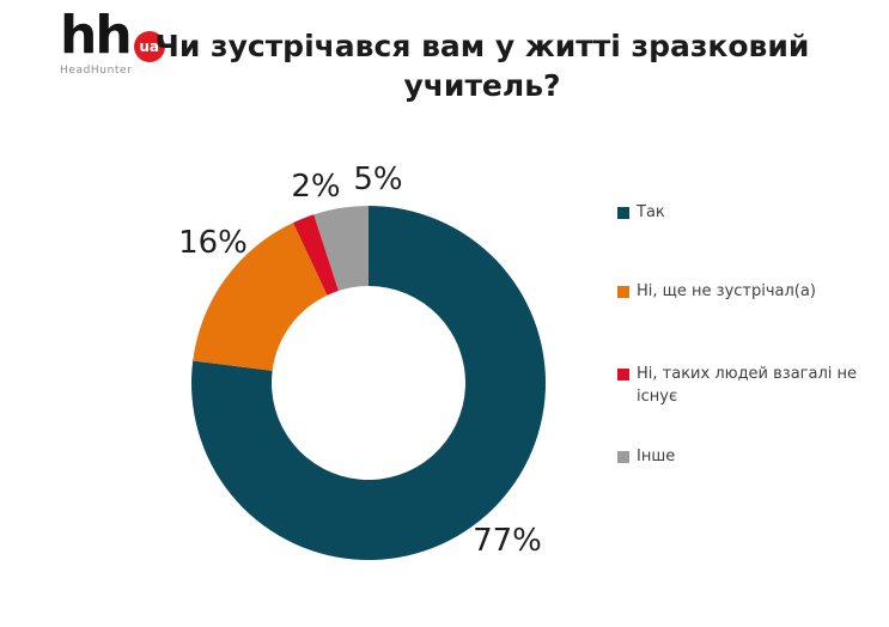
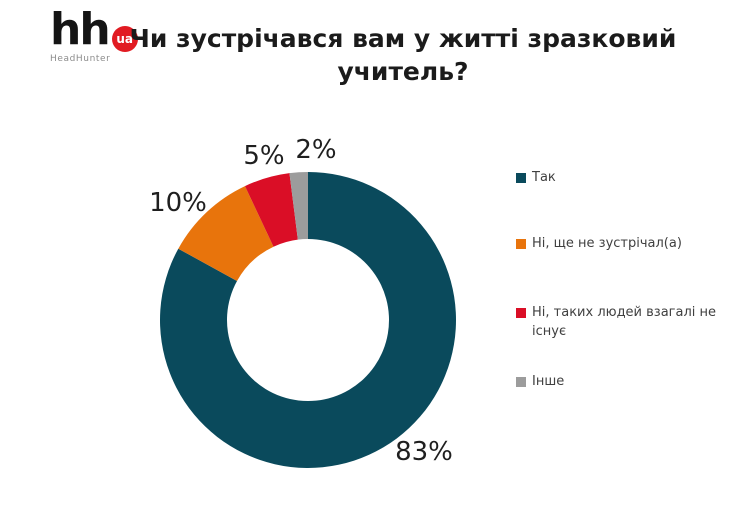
Так: 77% -> 83%
Ні, ще не зустрічал(а): 16% -> 10%
Ні, таких людей взагалі не існує: 2% -> 5%
Інше: 5% -> 2%
